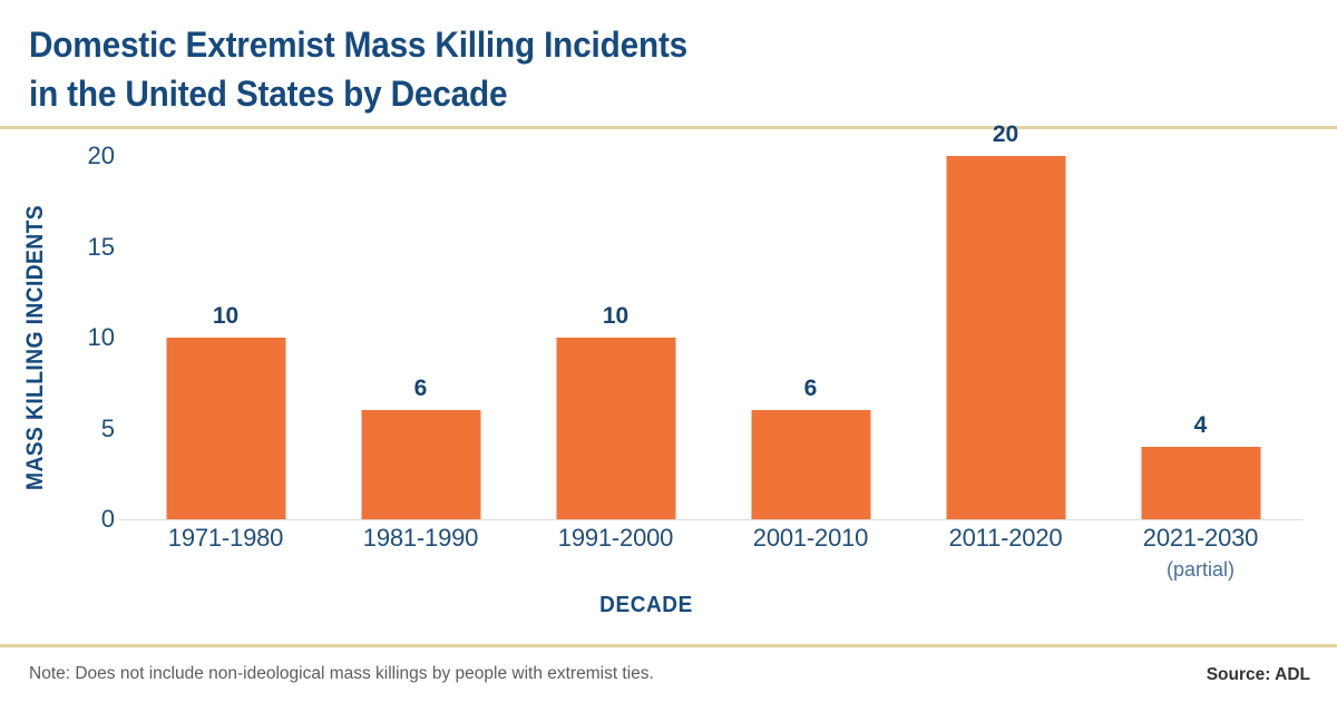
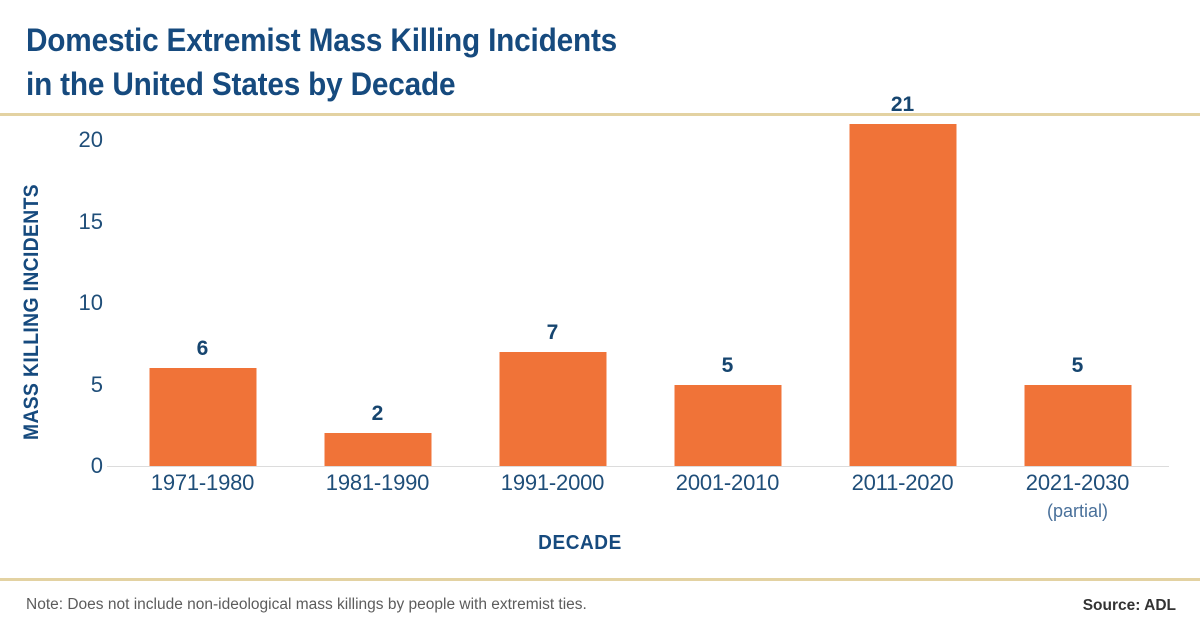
1971-1980: 10 -> 6
1981-1990: 6 -> 2
1991-2000: 10 -> 7
2001-2010: 6 -> 5
2011-2020: 20 -> 21
2021-2030: 4 -> 5
